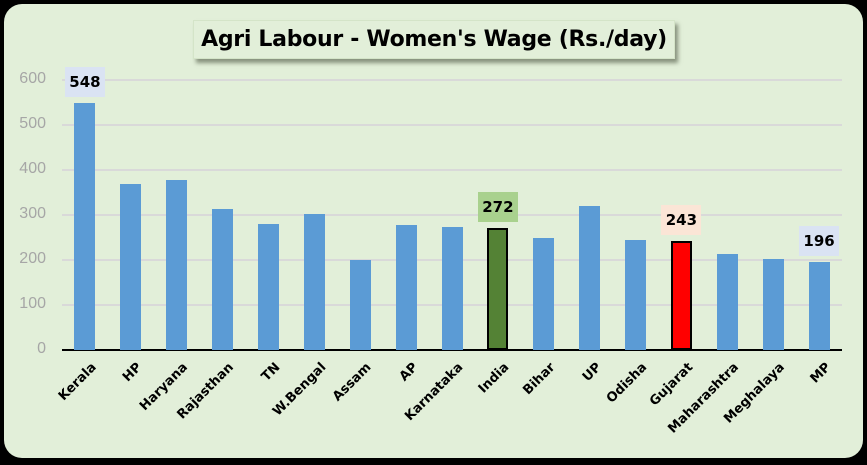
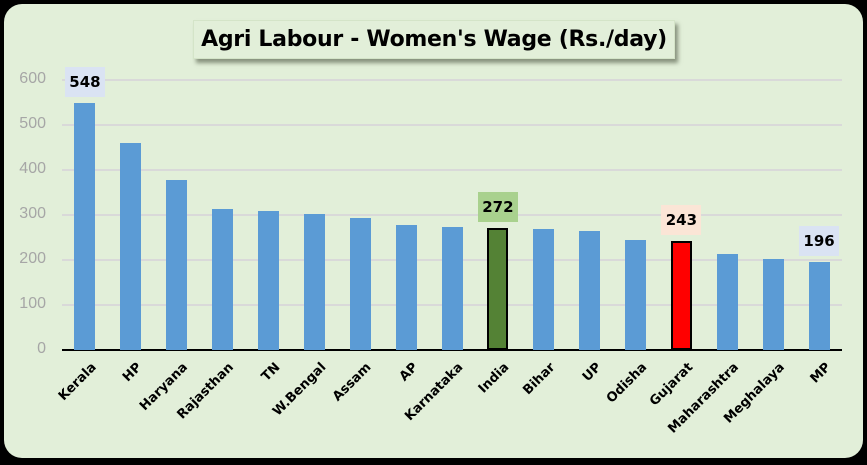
HP: 370 -> 460
TN: 280 -> 310
Assam: 200 -> 290
Bihar: 250 -> 270
UP: 320 -> 260
